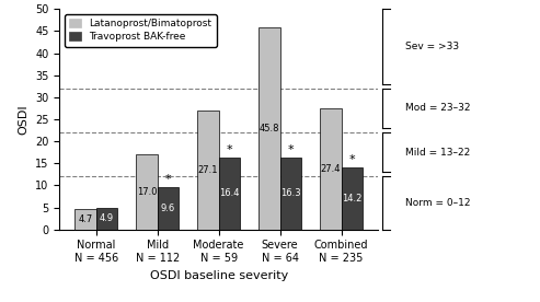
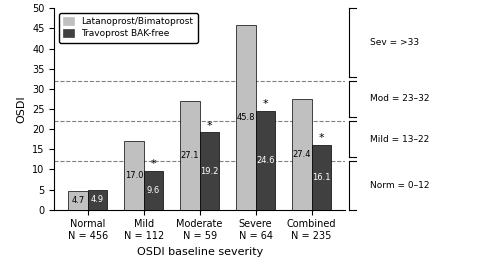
Travoprost BAK-free/Moderate N = 59: 16.4 -> 19.2
Travoprost BAK-free/Severe N = 64: 16.3 -> 24.6
Travoprost BAK-free/Combined N = 235: 14.2 -> 16.1
